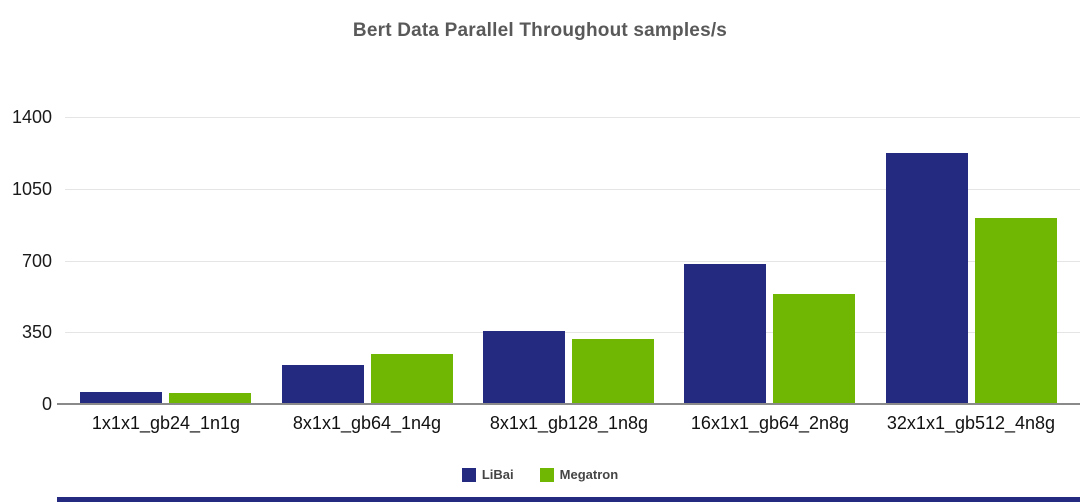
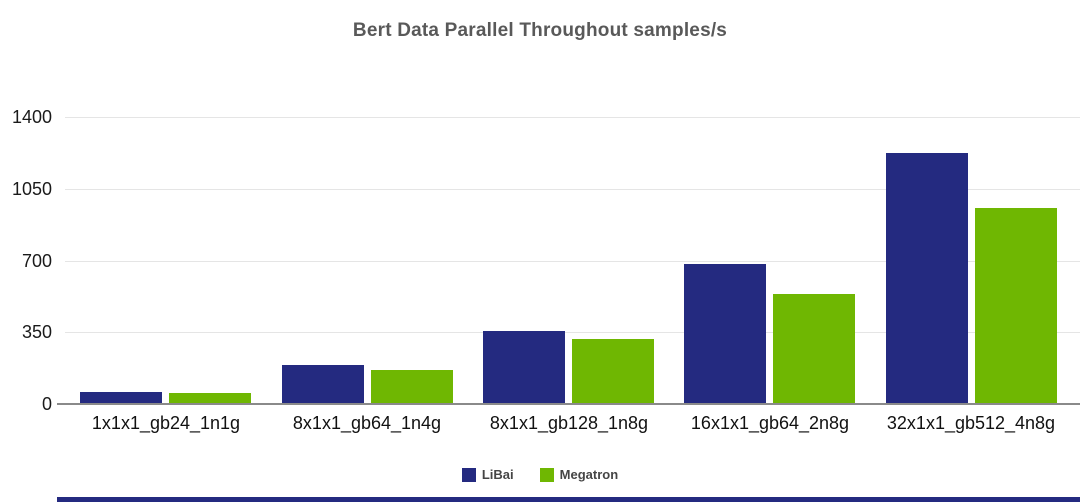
Megatron/8x1x1_gb64_1n4g: 240 -> 160
Megatron/32x1x1_gb512_4n8g: 900 -> 950
